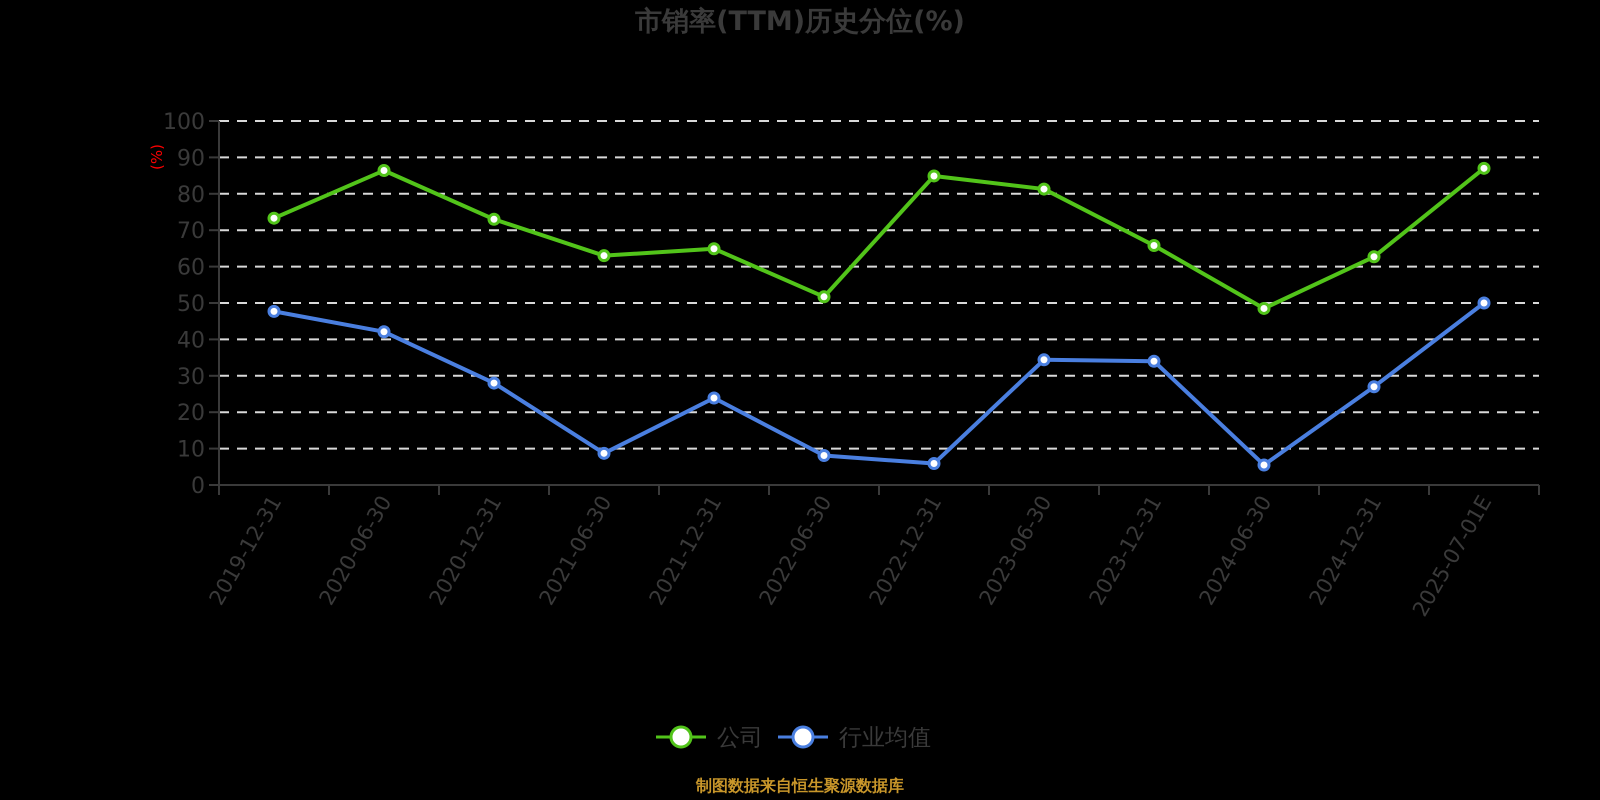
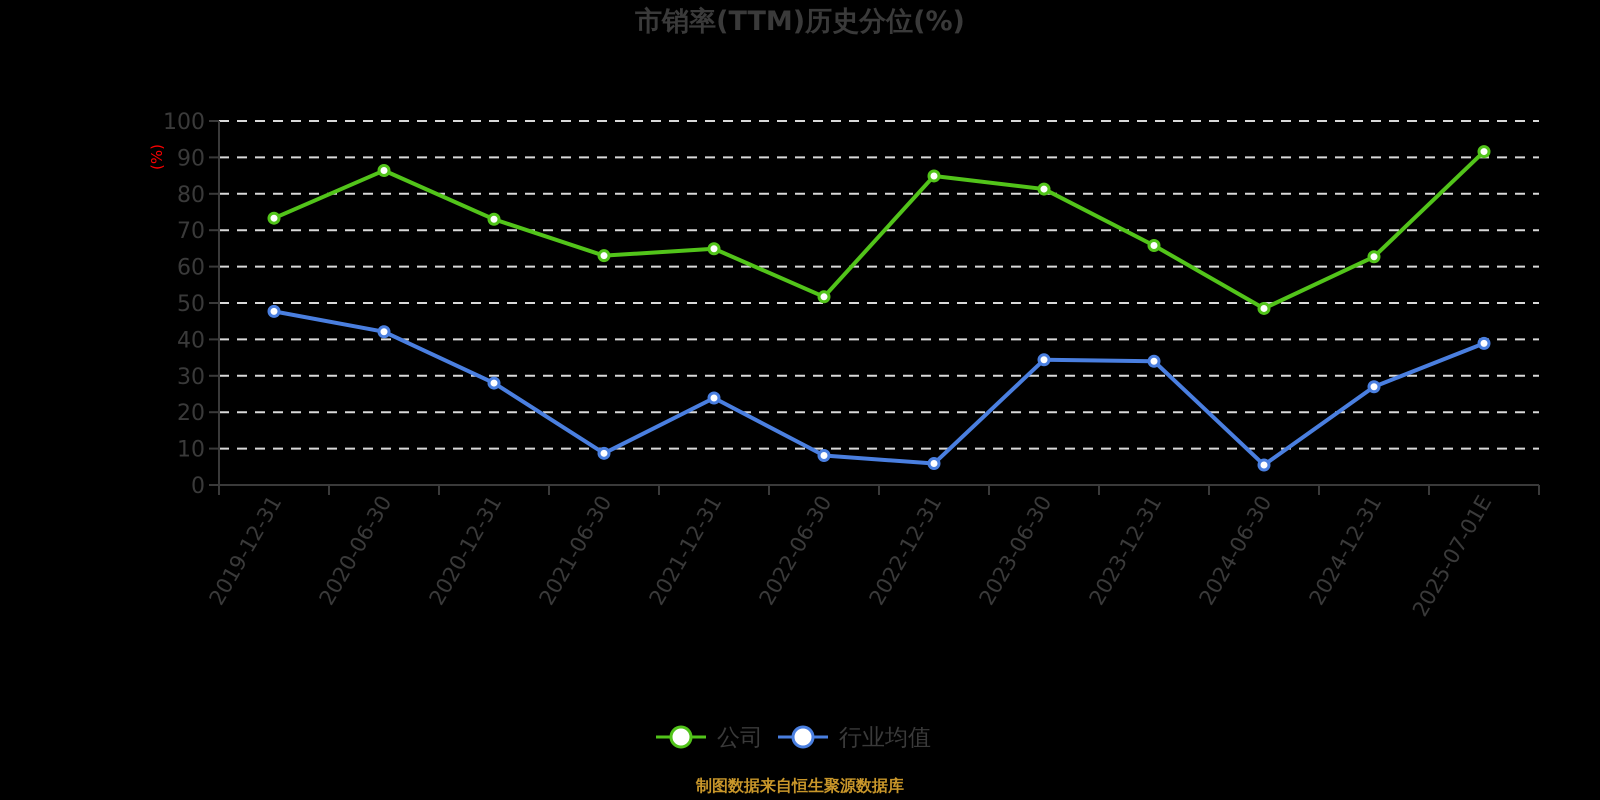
公司/2025-07-01E: 87 -> 92
行业均值/2025-07-01E: 50 -> 39
